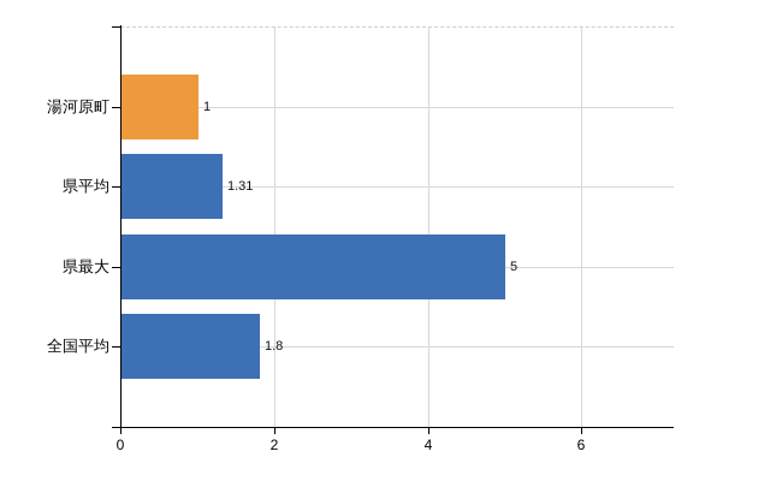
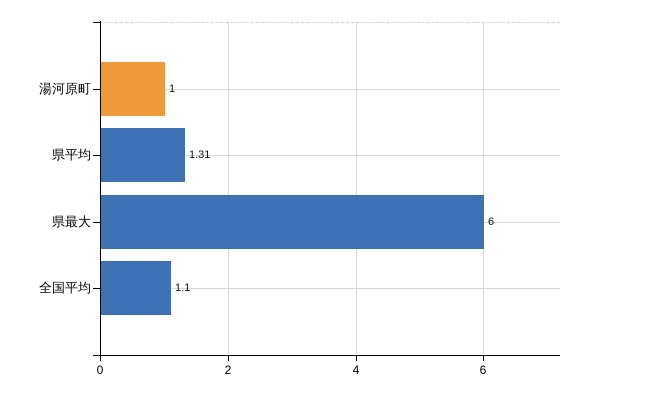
県最大: 5 -> 6
全国平均: 1.8 -> 1.1
